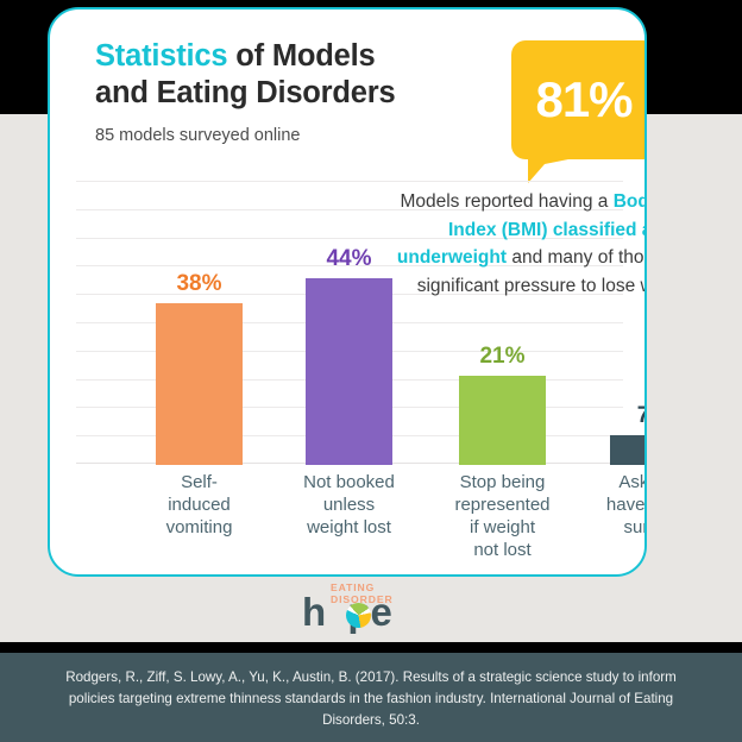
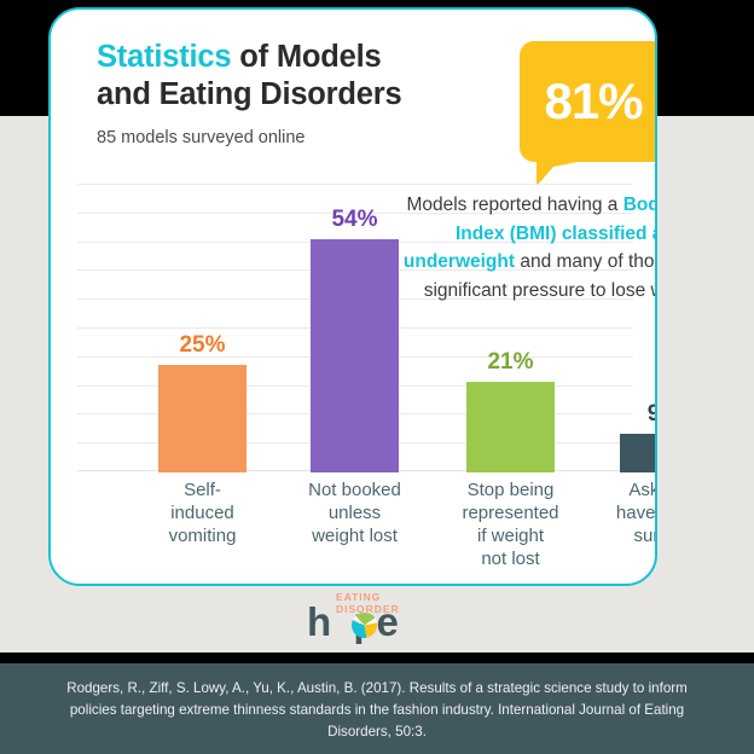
Self-induced vomiting: 38% -> 25%
Not booked unless weight lost: 44% -> 54%
Asked to have plastic surgery: 7% -> 9%
